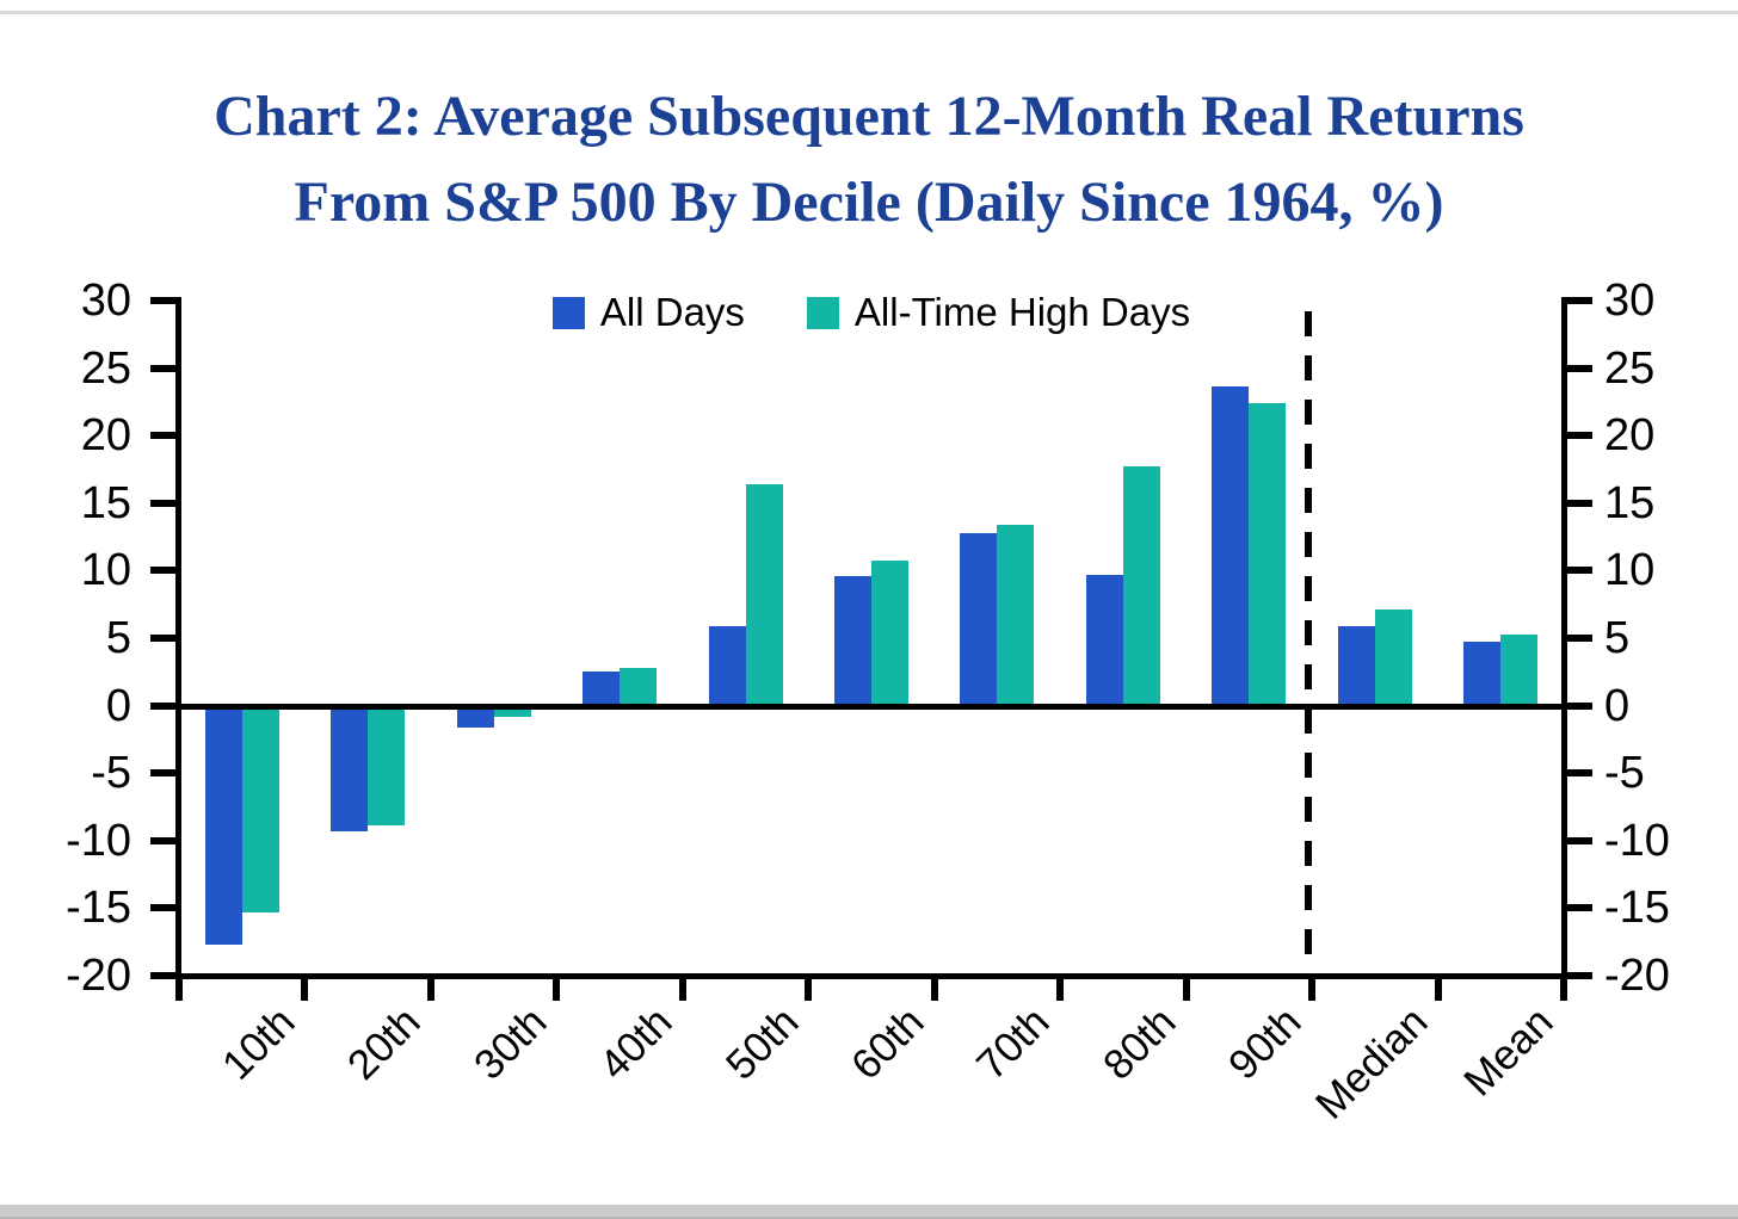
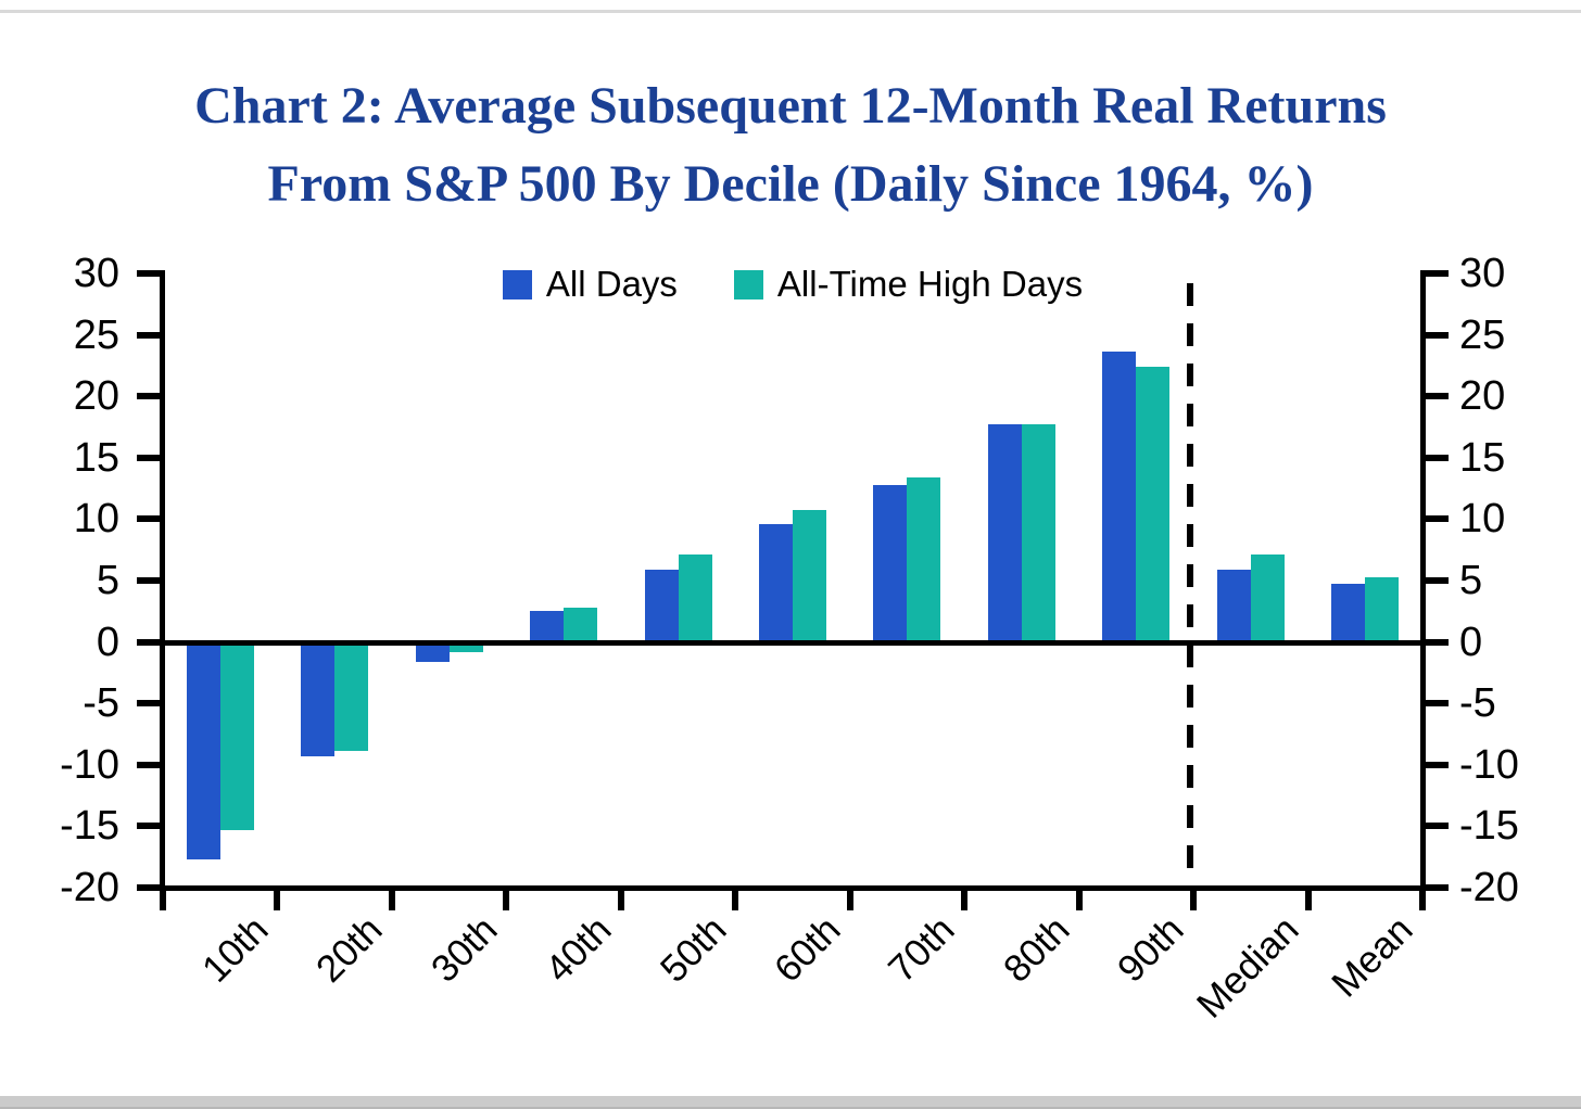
All-Time High Days/50th: 16.4 -> 7.1
All Days/80th: 9.7 -> 17.7
